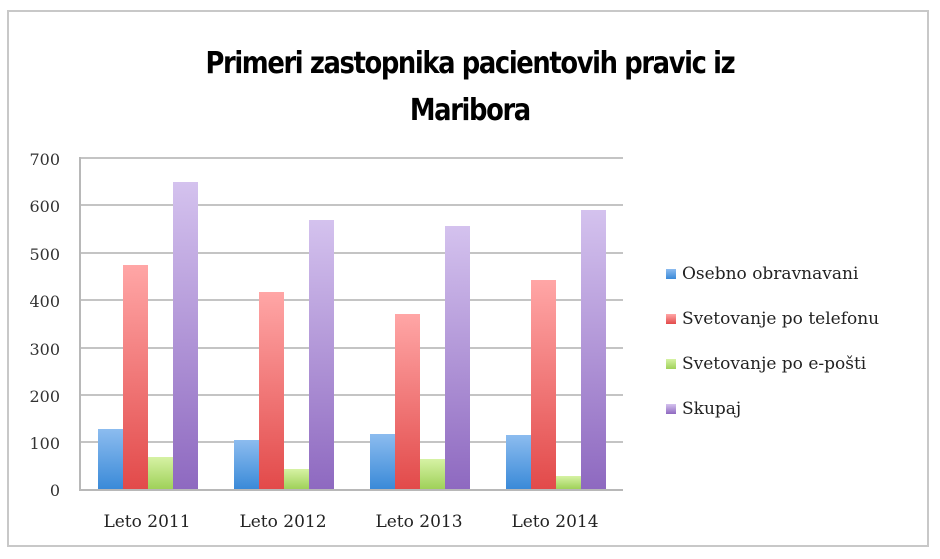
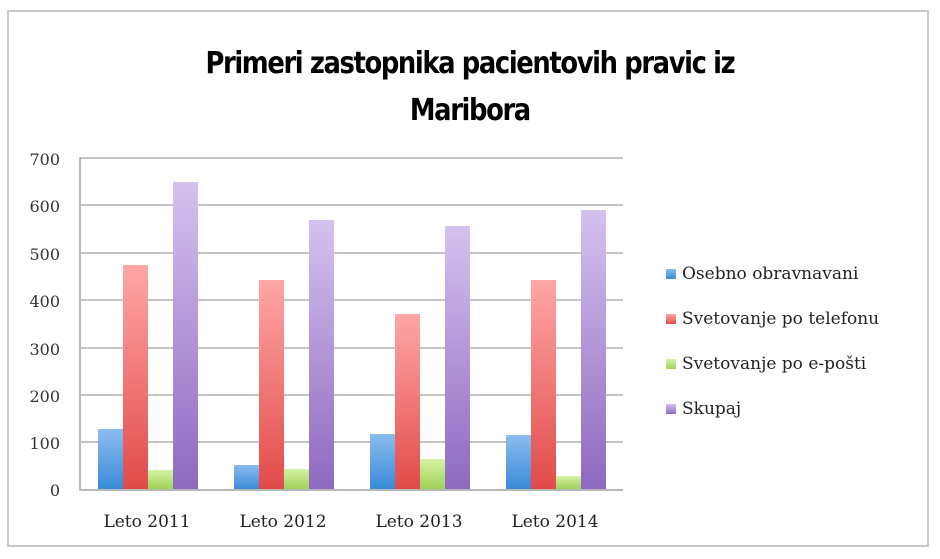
Svetovanje po e-pošti/Leto 2011: 70 -> 40
Osebno obravnavani/Leto 2012: 100 -> 50
Svetovanje po telefonu/Leto 2012: 420 -> 440
